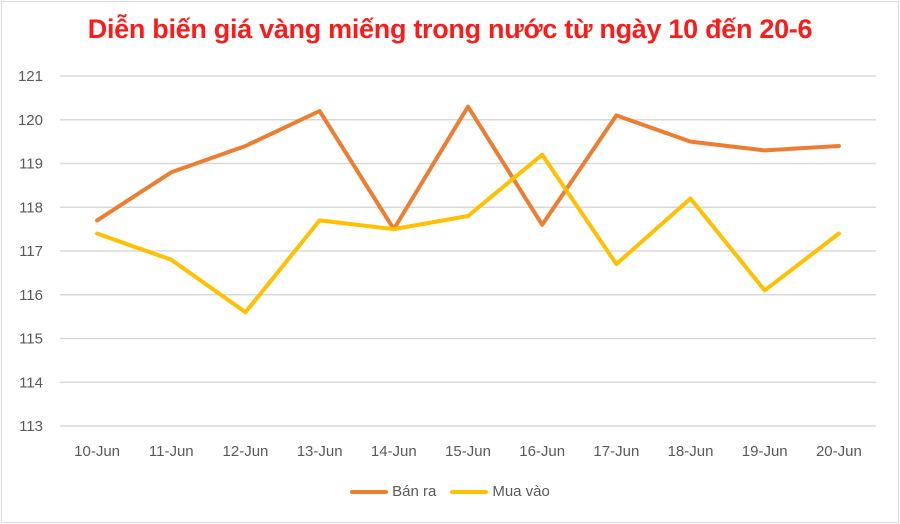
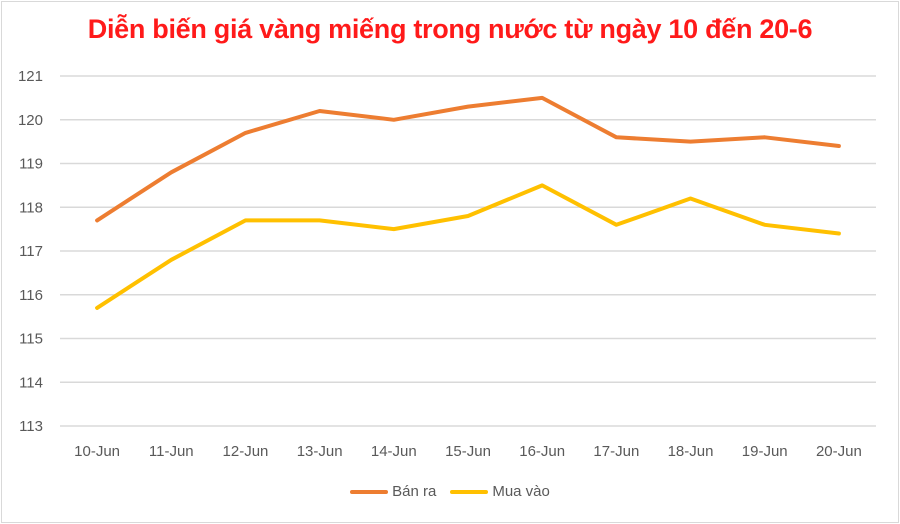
Mua vào/10-Jun: 117.4 -> 115.7
Bán ra/12-Jun: 119.4 -> 119.7
Mua vào/12-Jun: 115.6 -> 117.7
Bán ra/14-Jun: 117.5 -> 120.0
Bán ra/16-Jun: 117.6 -> 120.5
Mua vào/16-Jun: 119.2 -> 118.5
Bán ra/17-Jun: 120.1 -> 119.6
Mua vào/17-Jun: 116.7 -> 117.6
Bán ra/19-Jun: 119.3 -> 119.6
Mua vào/19-Jun: 116.1 -> 117.6
